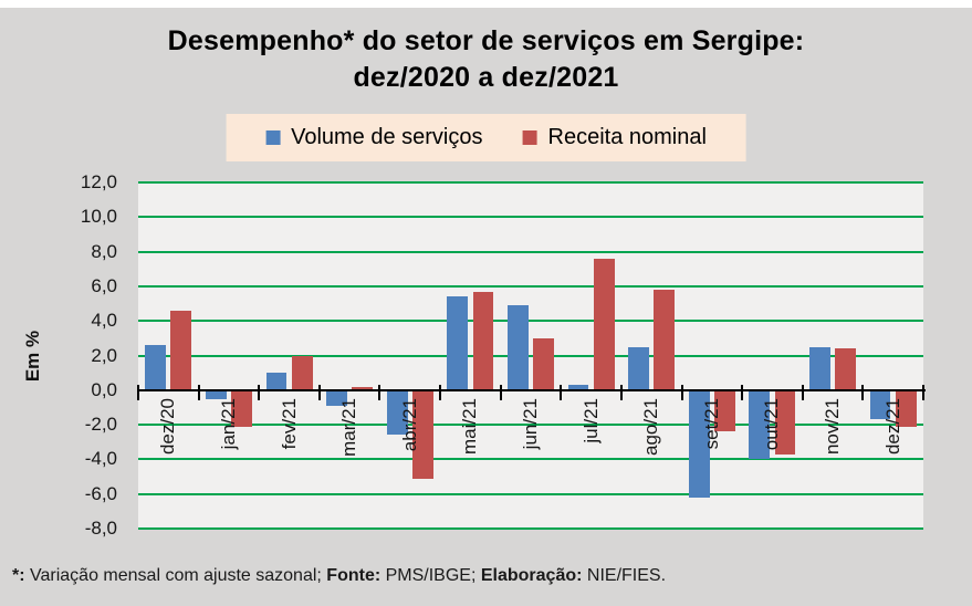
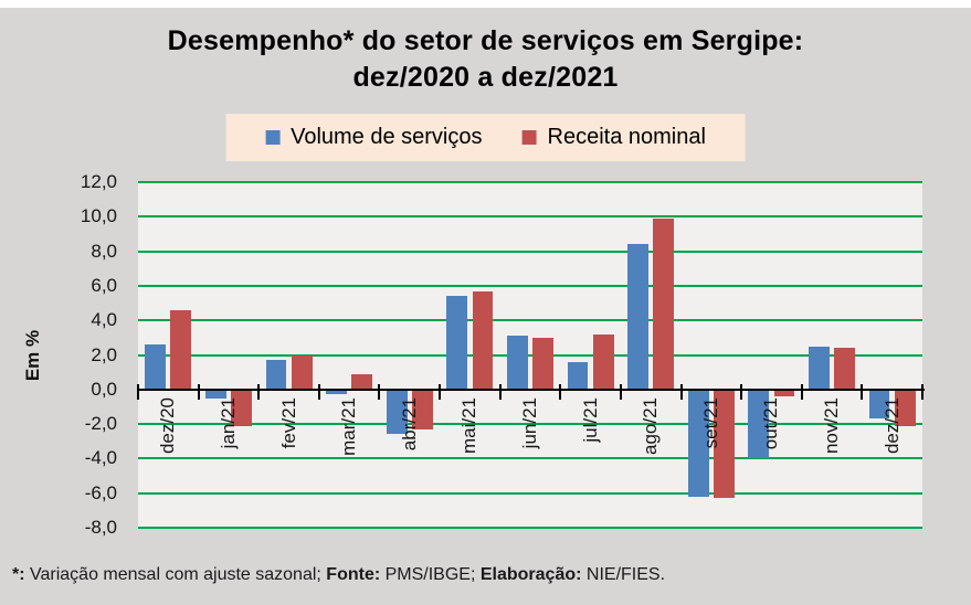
Volume de serviços/fev/21: 1,0 -> 1,7
Volume de serviços/mar/21: -0,9 -> -0,3
Receita nominal/mar/21: 0,2 -> 0,9
Receita nominal/abr/21: -5,1 -> -2,3
Volume de serviços/jun/21: 4,9 -> 3,1
Volume de serviços/jul/21: 0,3 -> 1,6
Receita nominal/jul/21: 7,6 -> 3,2
Volume de serviços/ago/21: 2,5 -> 8,4
Receita nominal/ago/21: 5,8 -> 9,9
Receita nominal/set/21: -2,4 -> -6,3
Receita nominal/out/21: -3,7 -> -0,4
